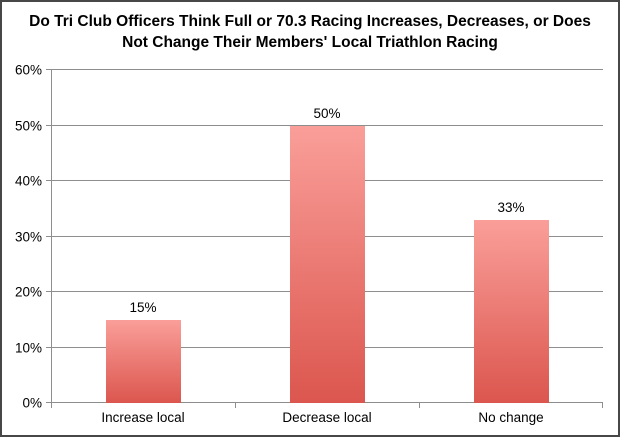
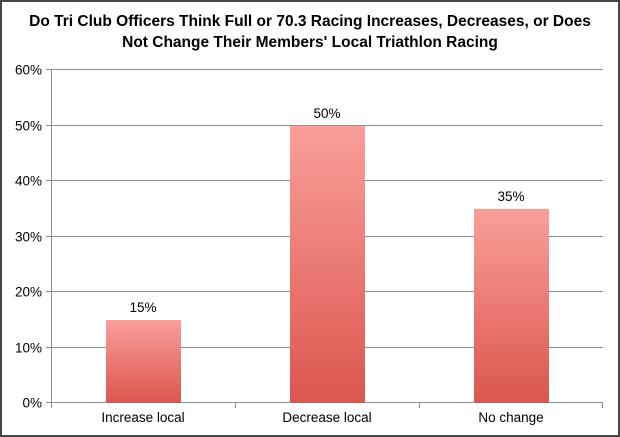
No change: 33% -> 35%
